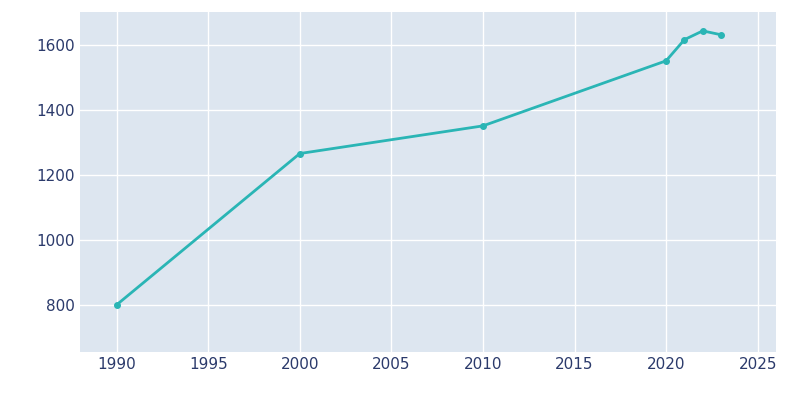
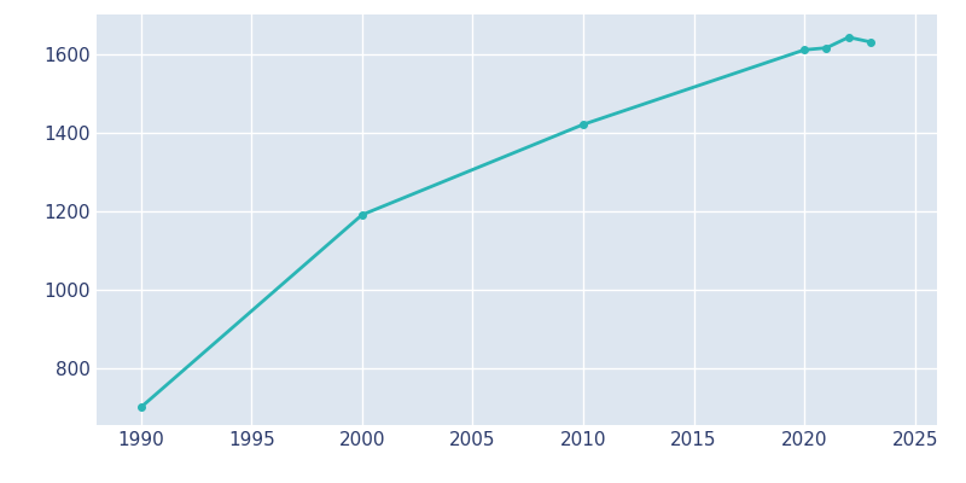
1990: 800 -> 700
2000: 1265 -> 1190
2010: 1350 -> 1420
2020: 1550 -> 1610
